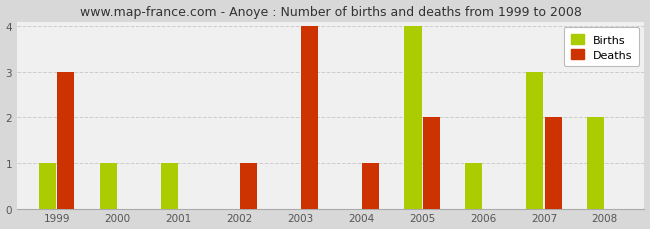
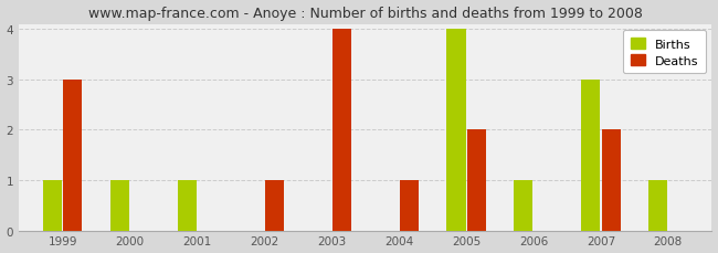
Births/2008: 2 -> 1
